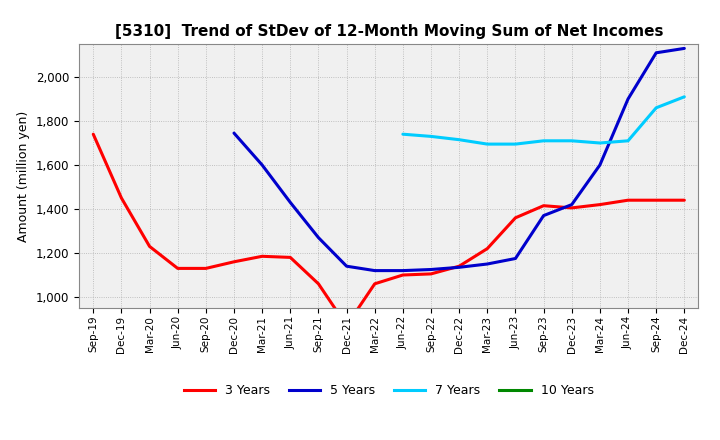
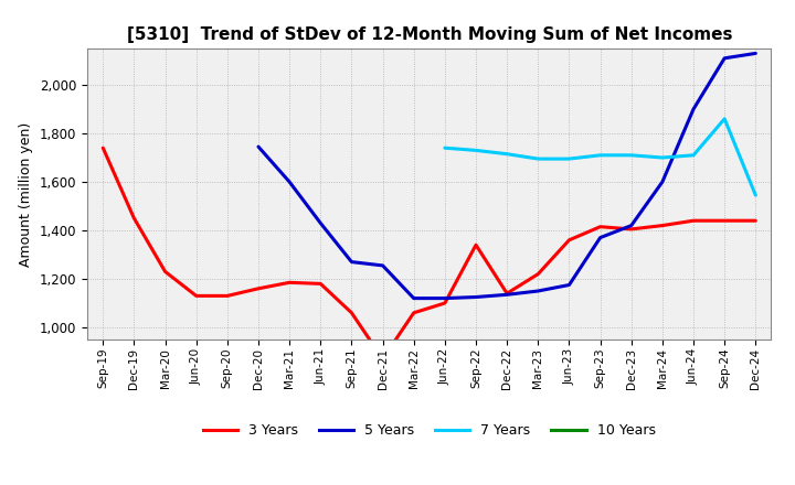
5 Years/Dec-21: 1,140 -> 1,255
3 Years/Sep-22: 1,105 -> 1,340
7 Years/Dec-24: 1,910 -> 1,545
